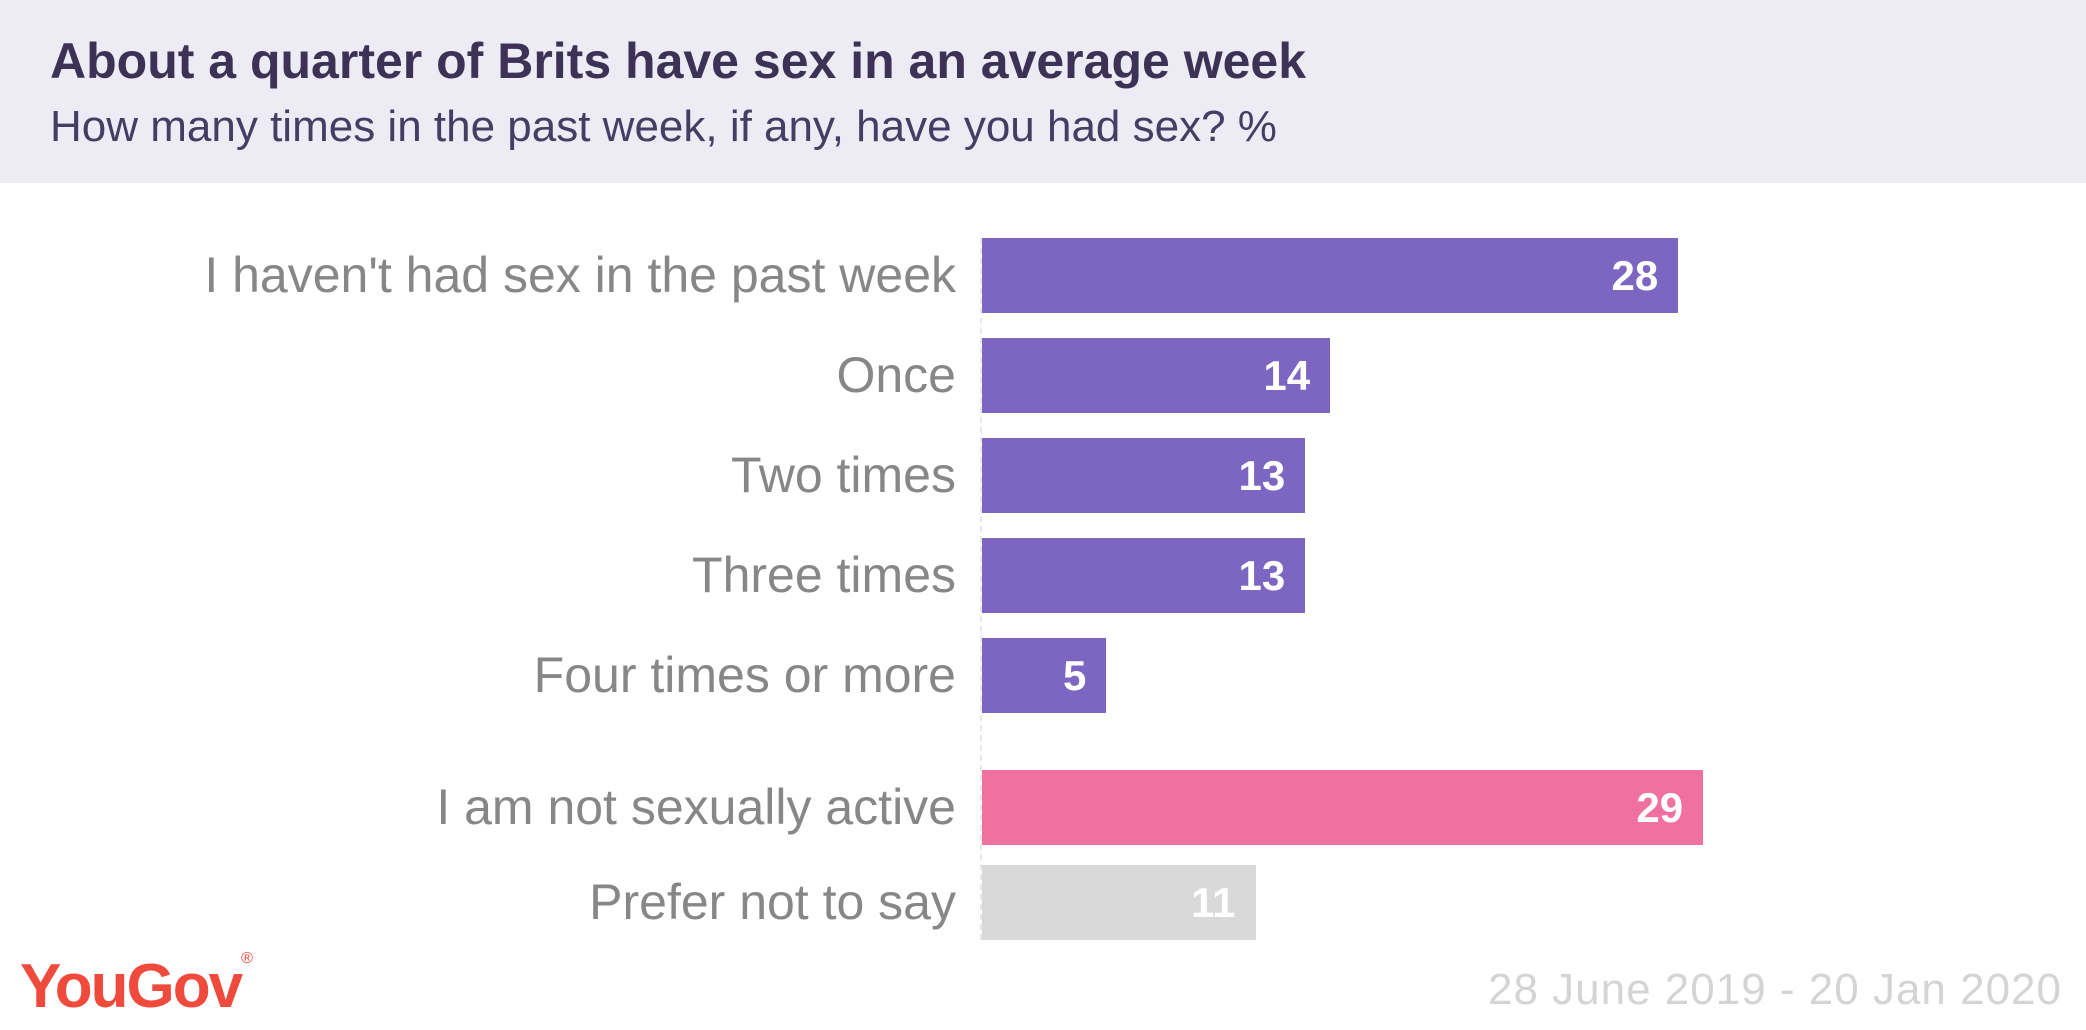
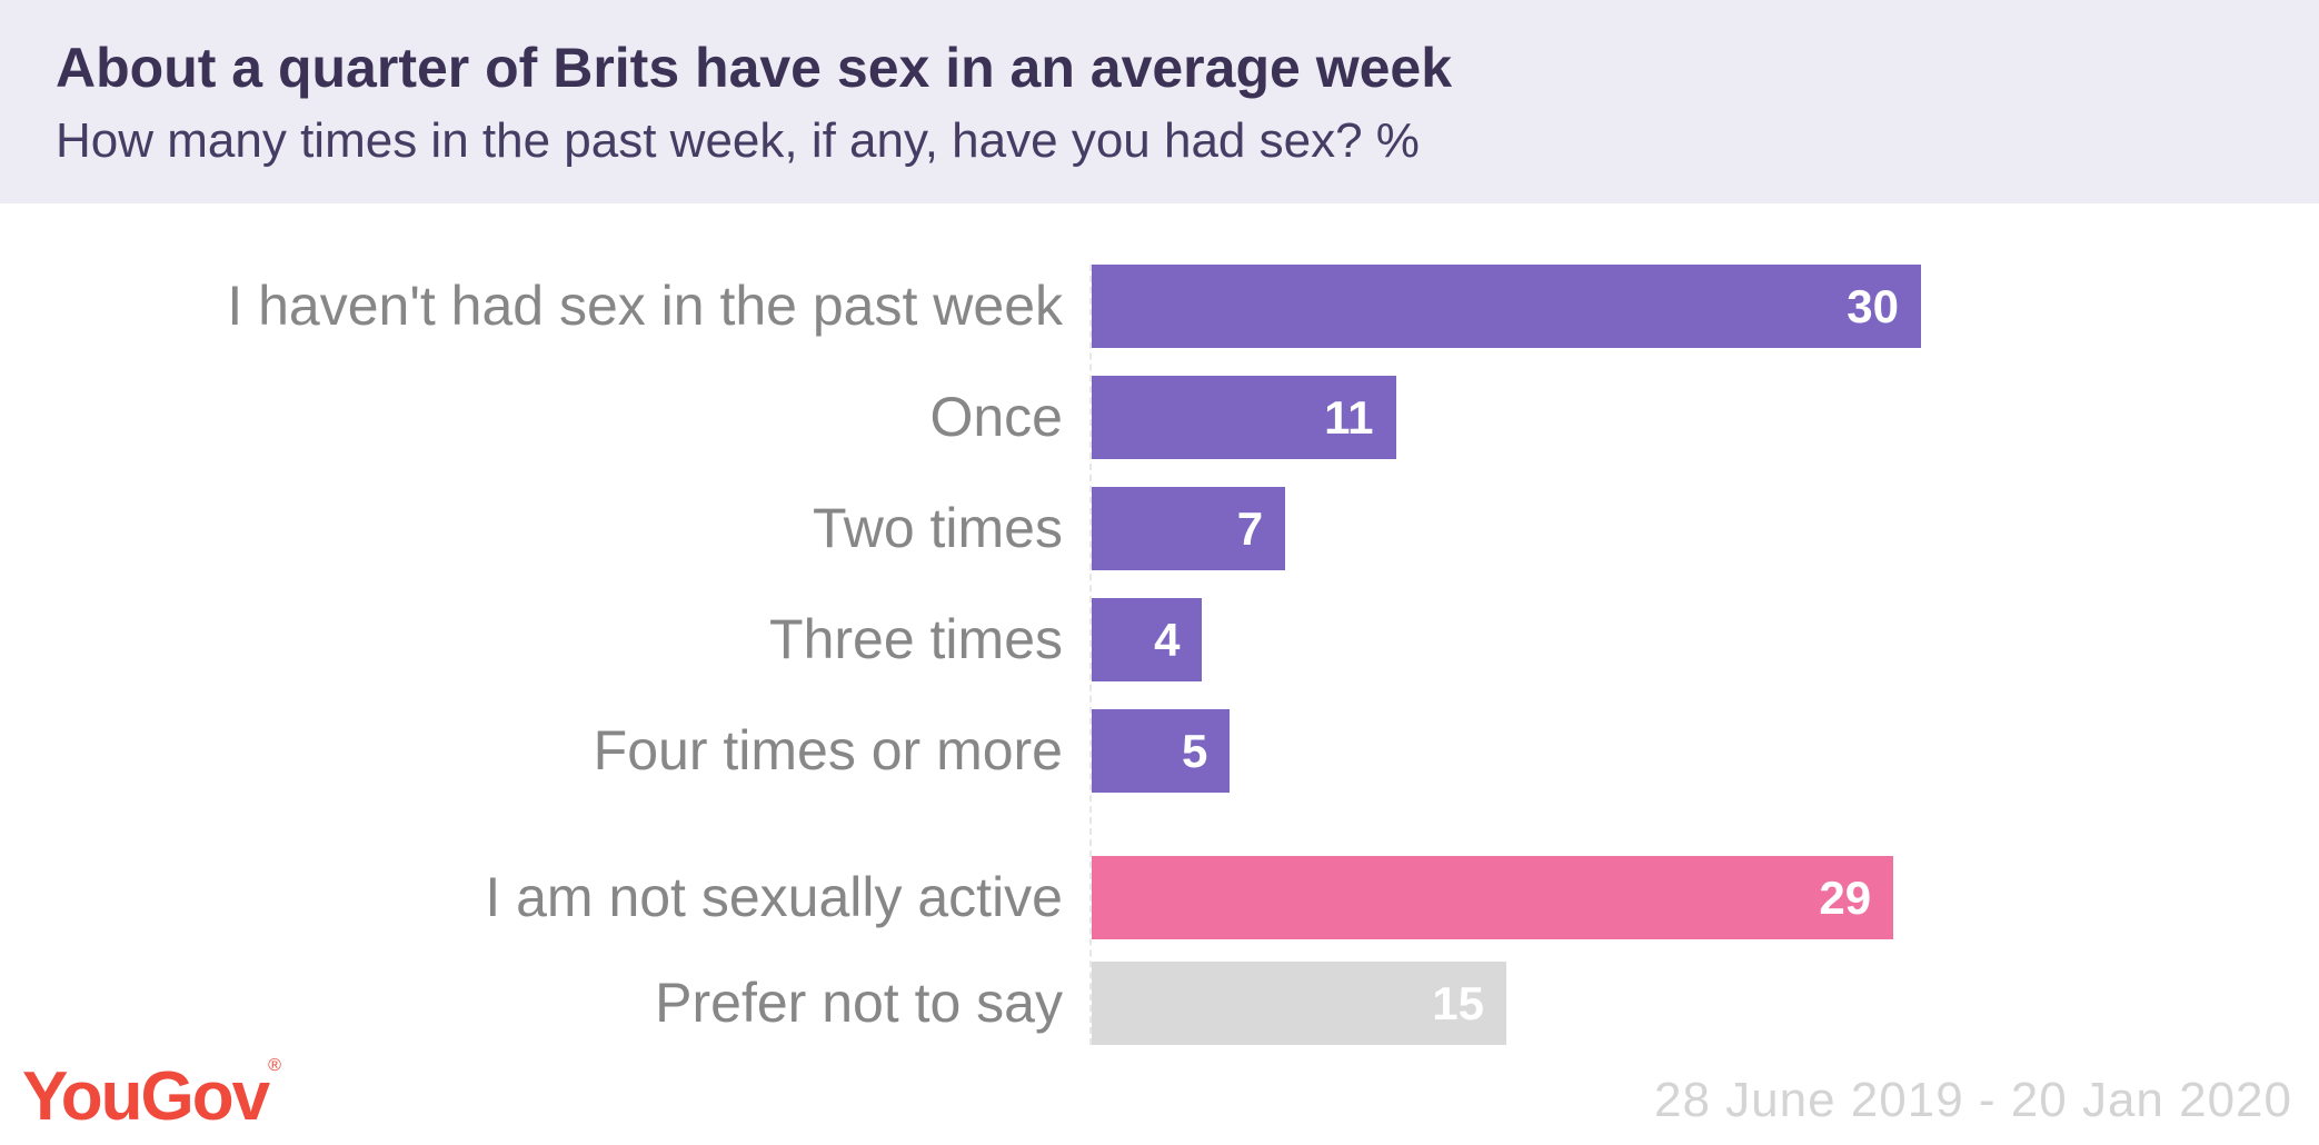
I haven't had sex in the past week: 28 -> 30
Once: 14 -> 11
Two times: 13 -> 7
Three times: 13 -> 4
Prefer not to say: 11 -> 15
